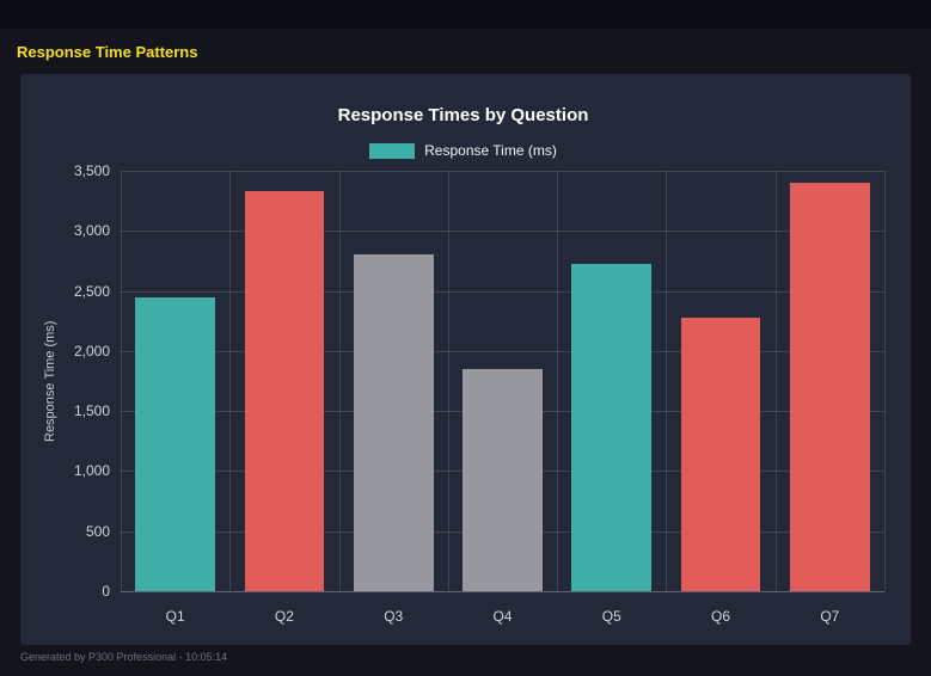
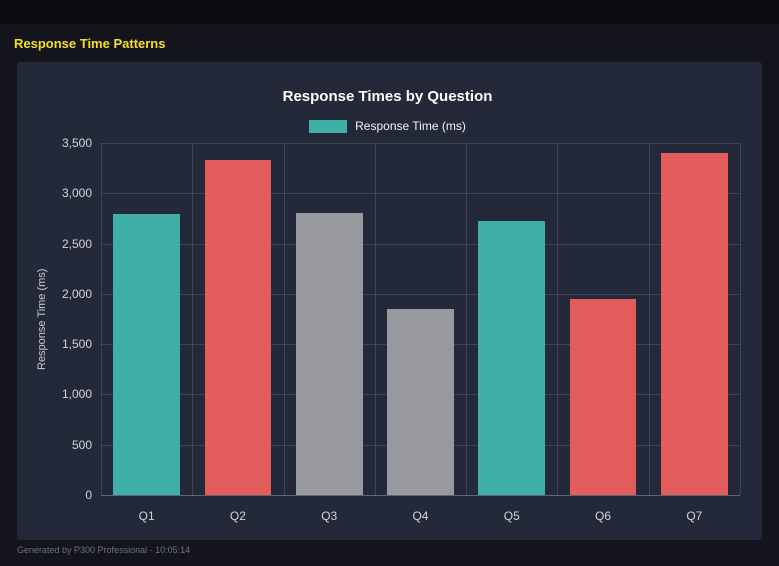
Q1: 2450 -> 2790
Q6: 2280 -> 1950
